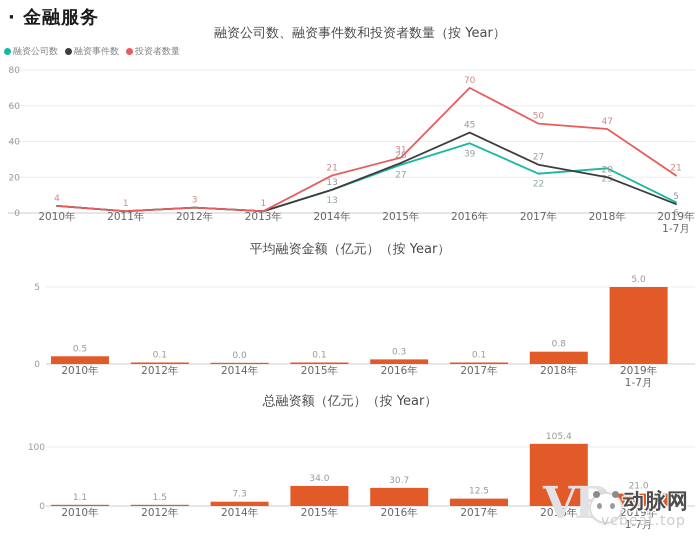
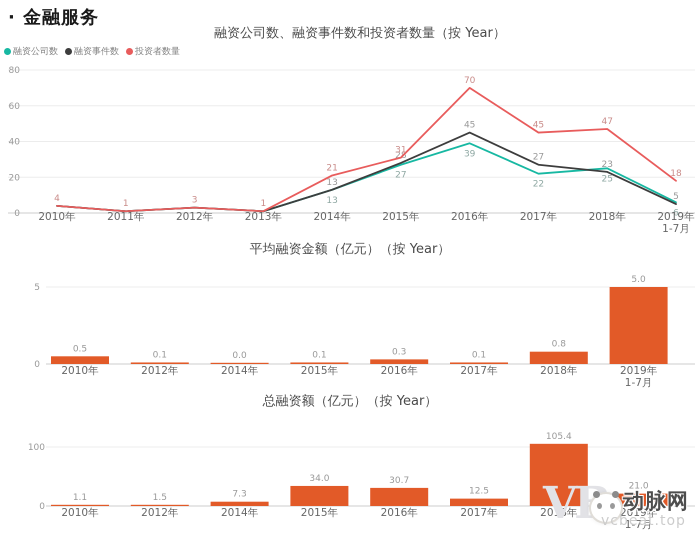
融资公司数、融资事件数和投资者数量（按 Year）/投资者数量/2017年: 50 -> 45
融资公司数、融资事件数和投资者数量（按 Year）/融资事件数/2018年: 20 -> 23
融资公司数、融资事件数和投资者数量（按 Year）/投资者数量/2019年 1-7月: 21 -> 18
